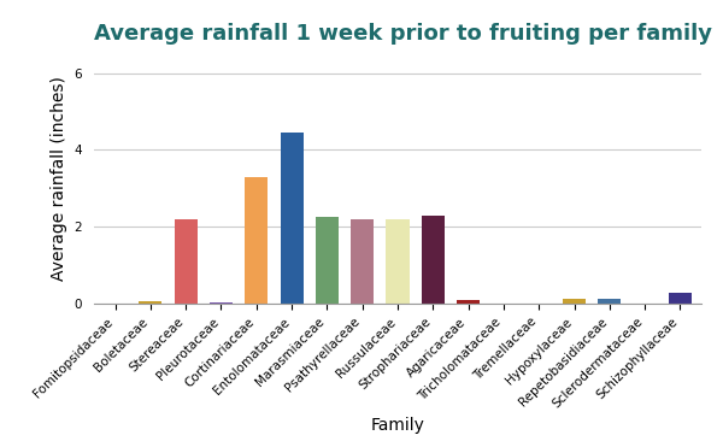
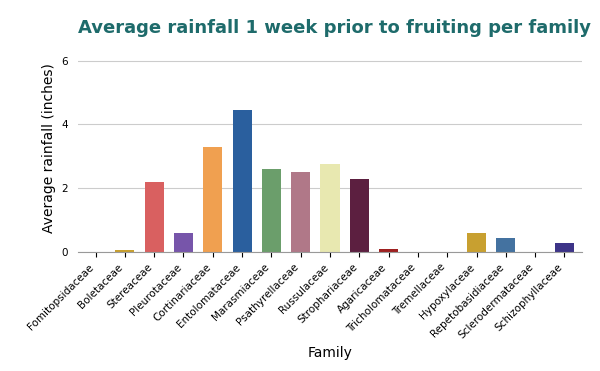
Pleurotaceae: 0.05 -> 0.60
Marasmiaceae: 2.25 -> 2.60
Psathyrellaceae: 2.20 -> 2.50
Russulaceae: 2.20 -> 2.75
Hypoxylaceae: 0.12 -> 0.60
Repetobasidiaceae: 0.13 -> 0.45
